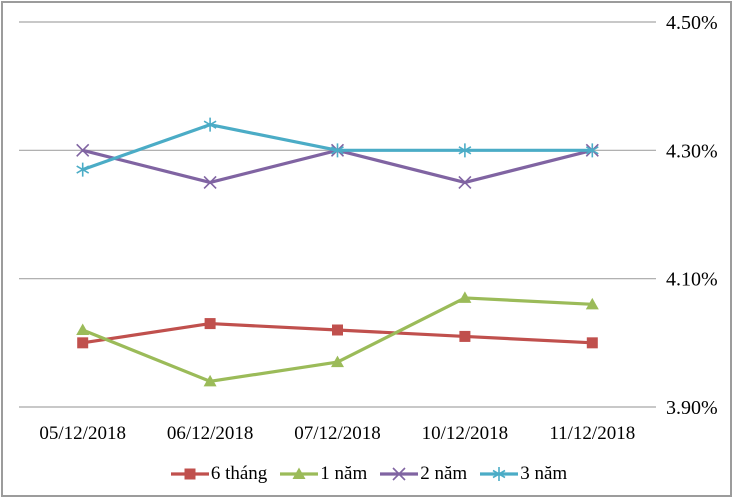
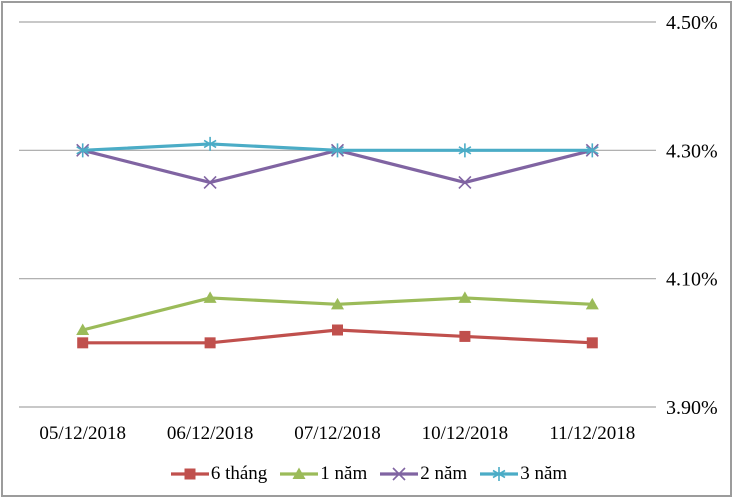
3 năm/05/12/2018: 4.27% -> 4.30%
6 tháng/06/12/2018: 4.03% -> 4.00%
1 năm/06/12/2018: 3.94% -> 4.07%
3 năm/06/12/2018: 4.34% -> 4.31%
1 năm/07/12/2018: 3.97% -> 4.06%
